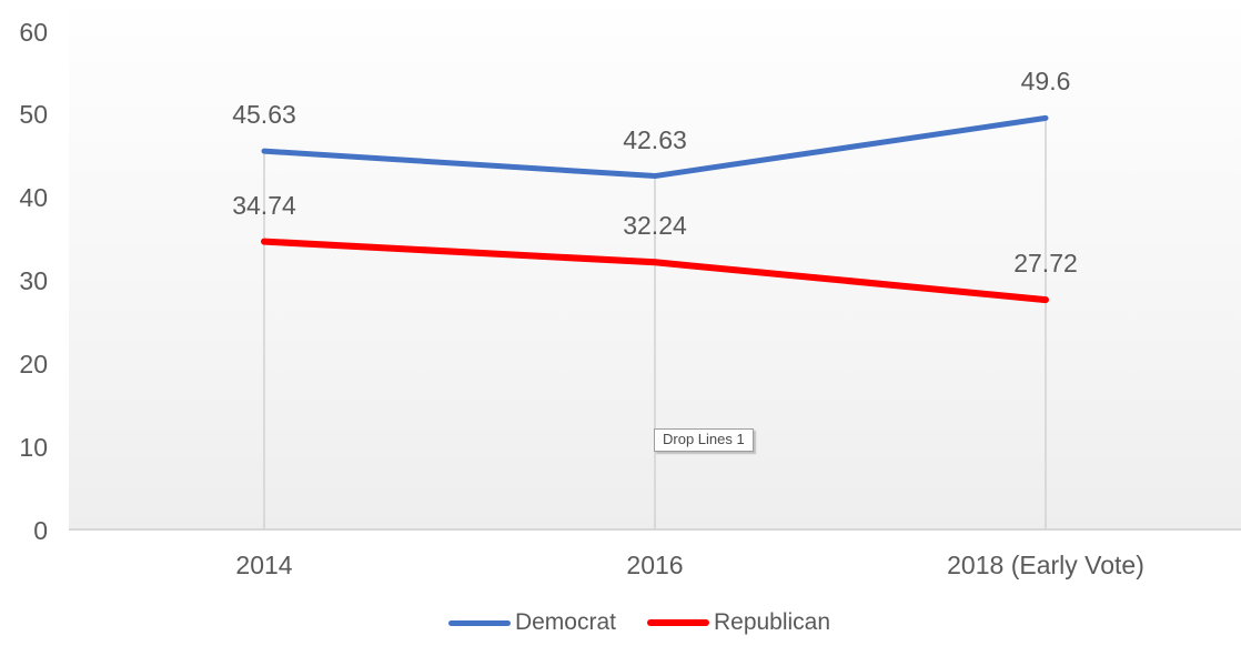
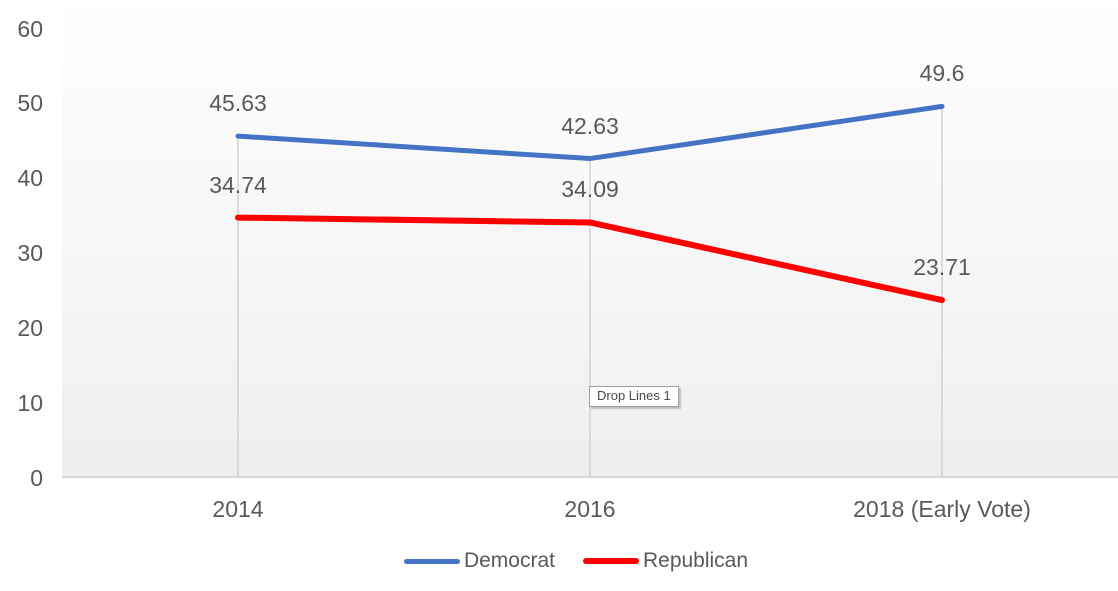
Republican/2016: 32.24 -> 34.09
Republican/2018 (Early Vote): 27.72 -> 23.71
